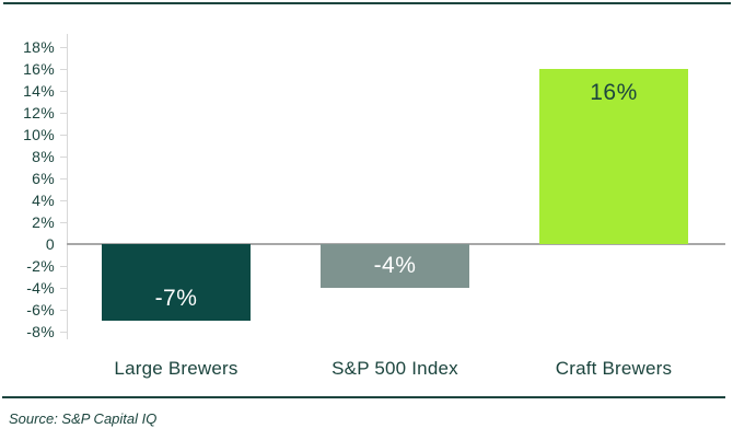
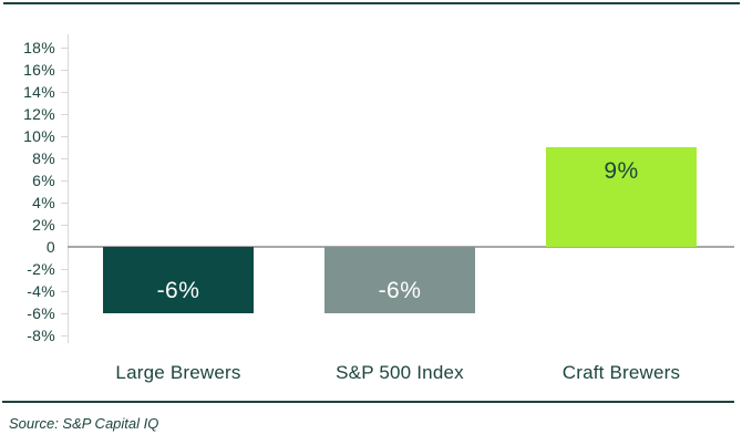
Large Brewers: -7% -> -6%
S&P 500 Index: -4% -> -6%
Craft Brewers: 16% -> 9%
